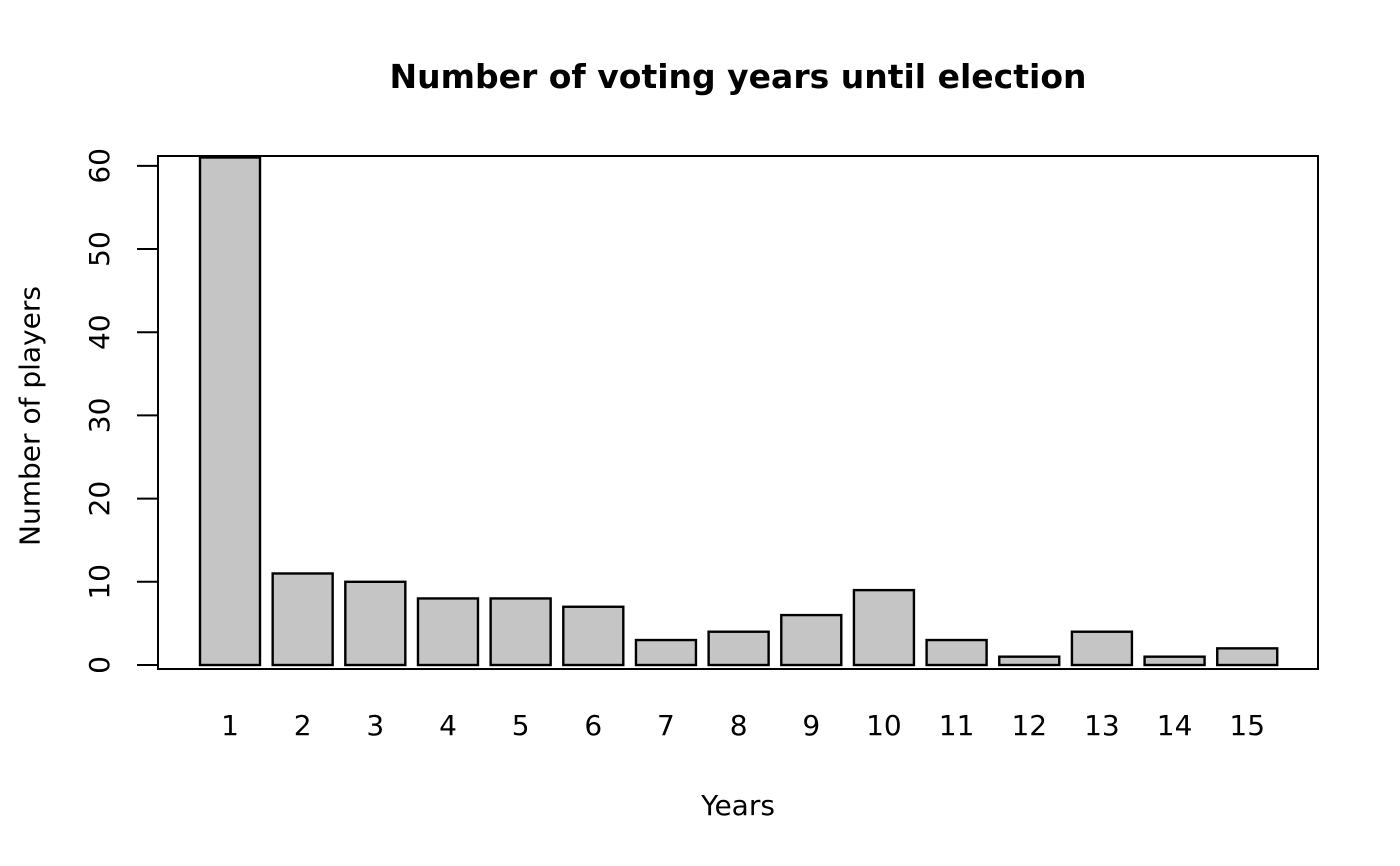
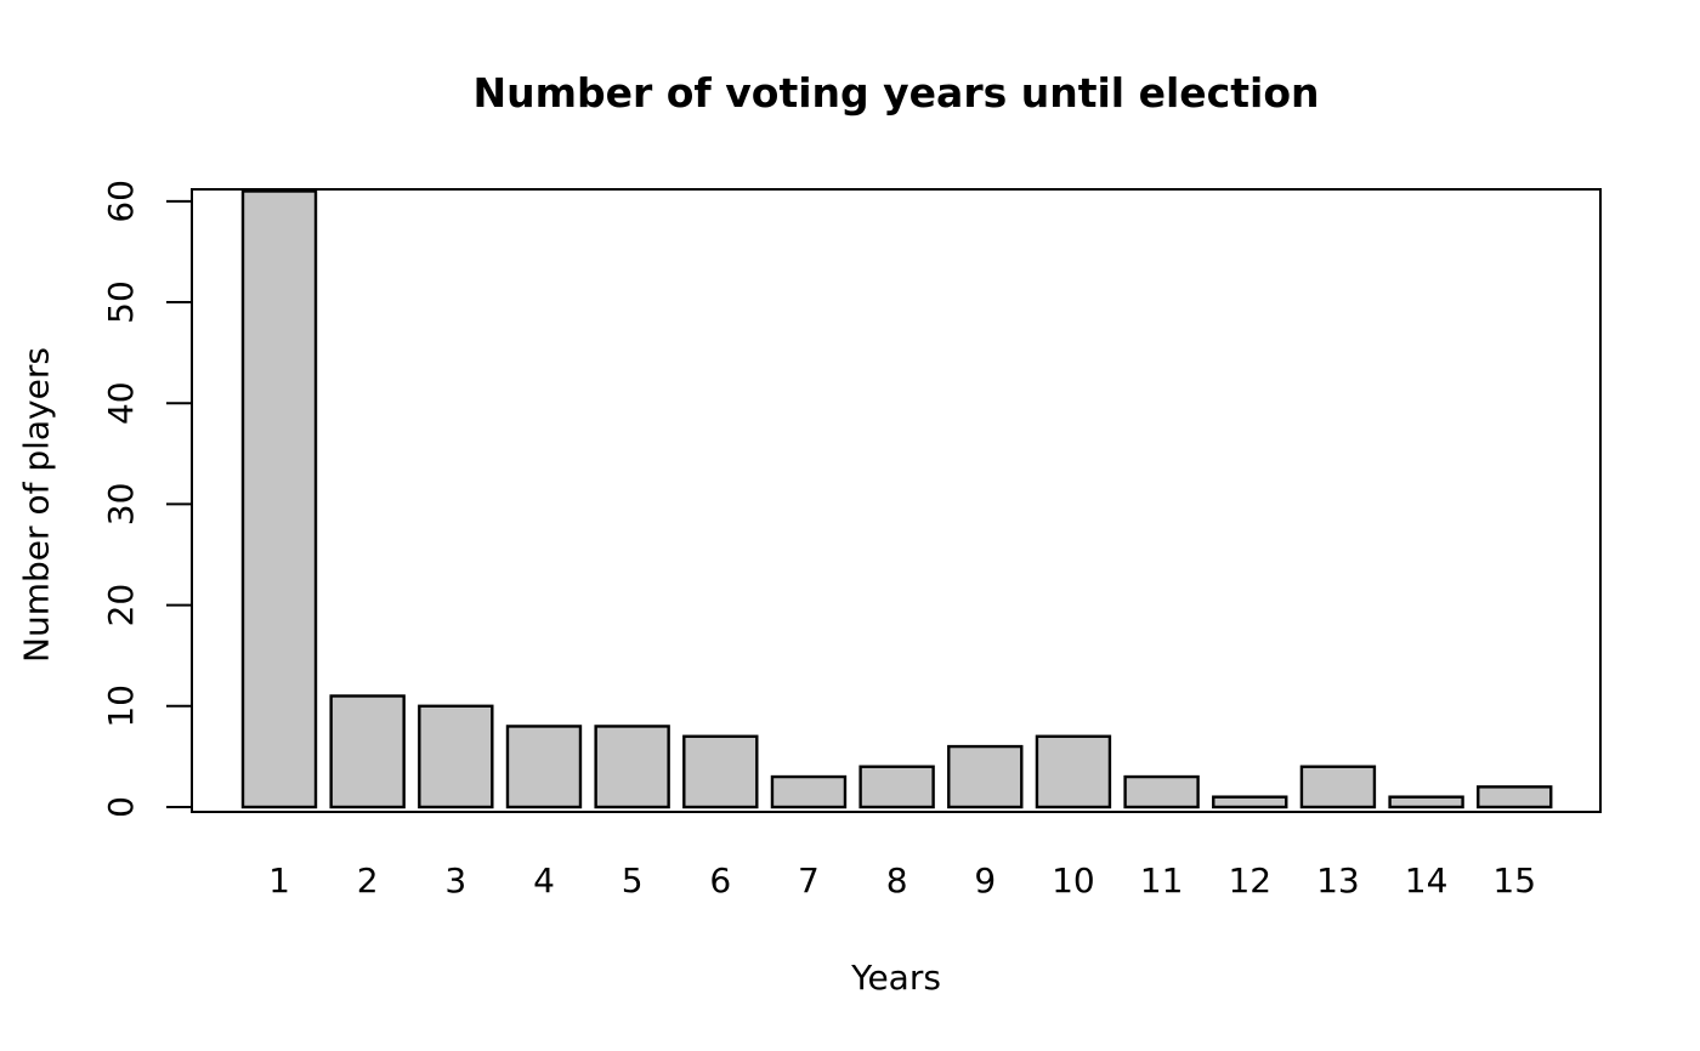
10: 9 -> 7
